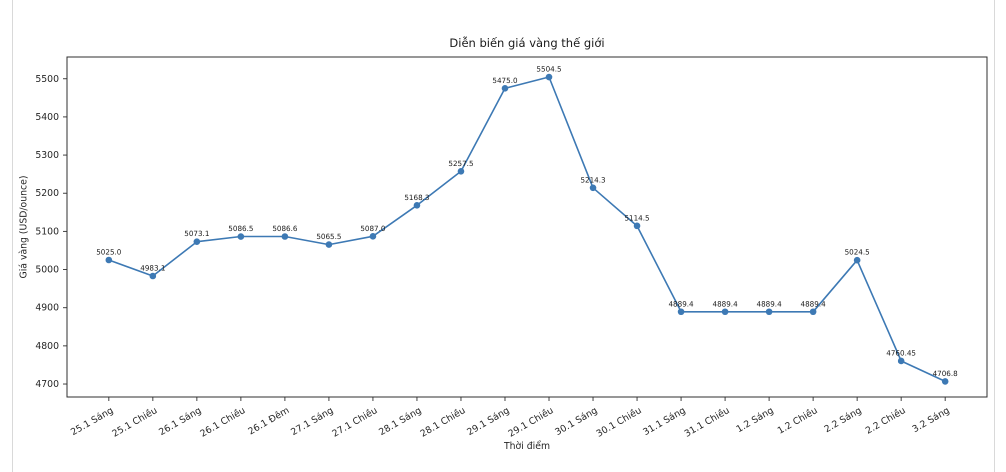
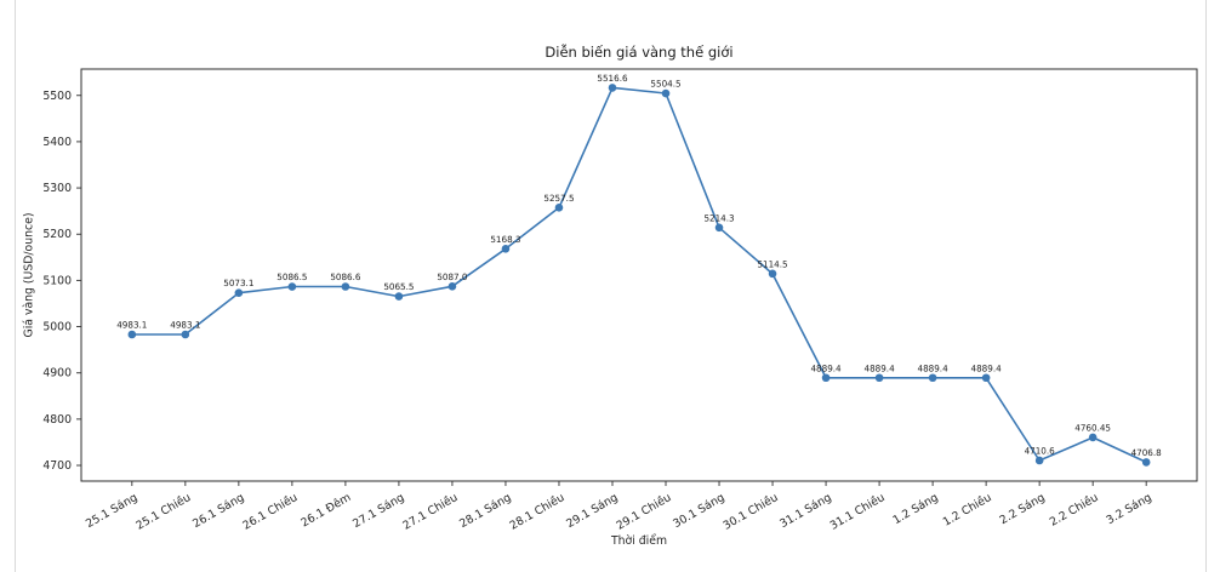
25.1 Sáng: 5025.0 -> 4983.1
29.1 Sáng: 5475.0 -> 5516.6
2.2 Sáng: 5024.5 -> 4710.6
